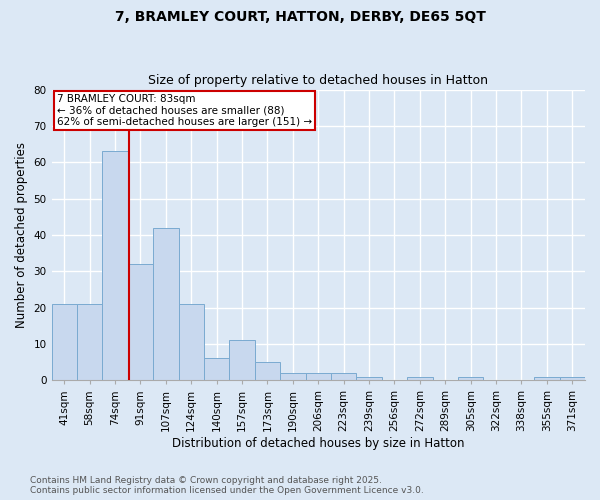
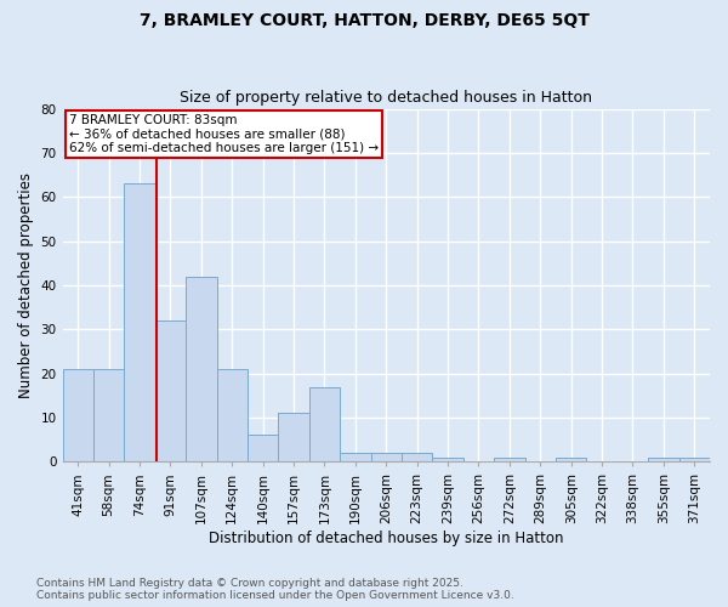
173sqm: 5 -> 17
